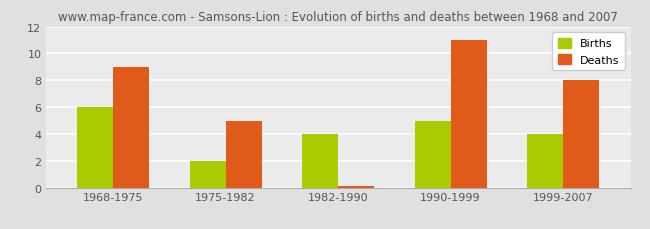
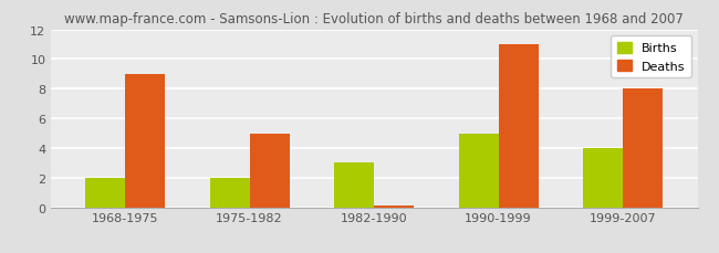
Births/1968-1975: 6 -> 2
Births/1982-1990: 4 -> 3
